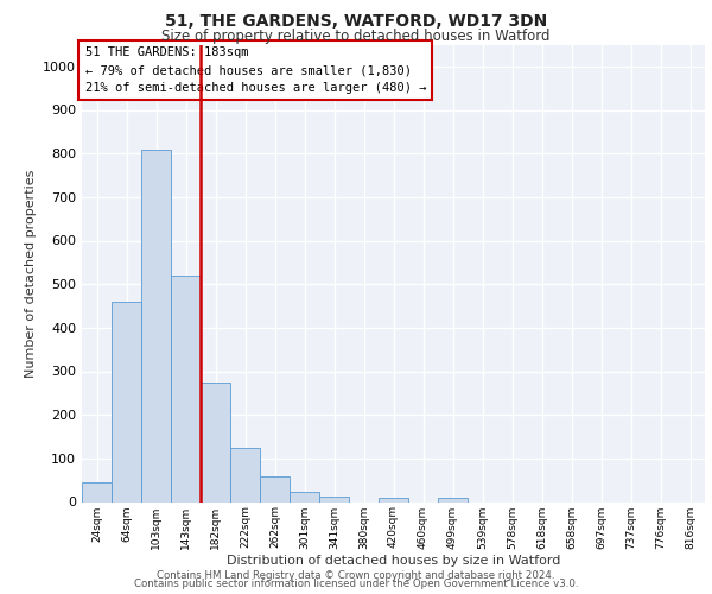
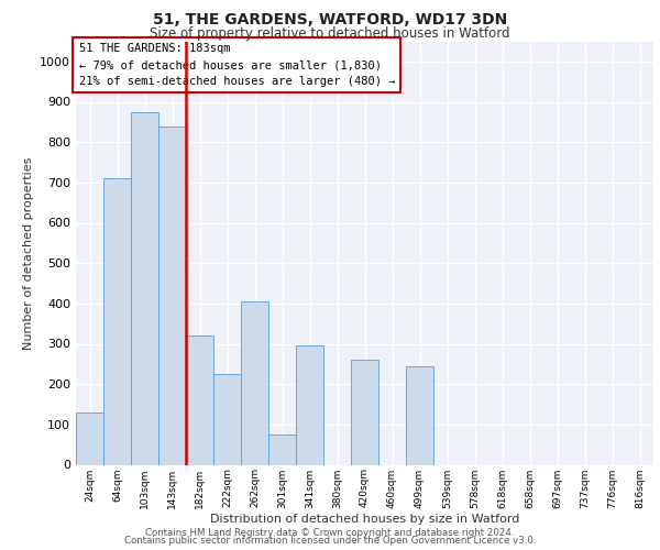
24sqm: 46 -> 130
64sqm: 460 -> 710
103sqm: 810 -> 875
143sqm: 520 -> 840
182sqm: 275 -> 320
222sqm: 125 -> 225
262sqm: 58 -> 405
301sqm: 22 -> 75
341sqm: 12 -> 295
420sqm: 10 -> 260
499sqm: 10 -> 245
